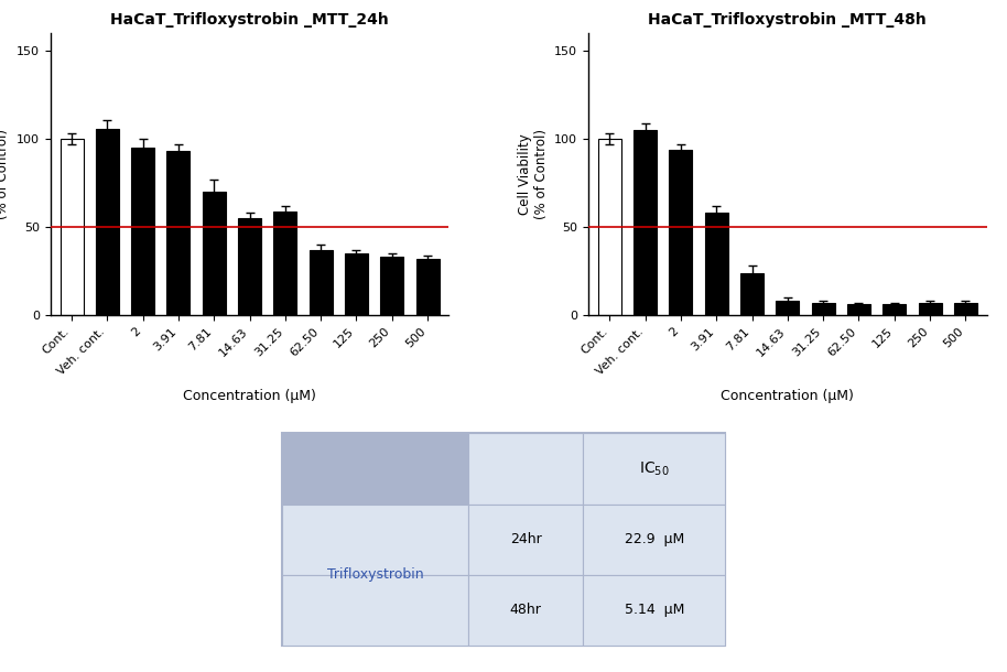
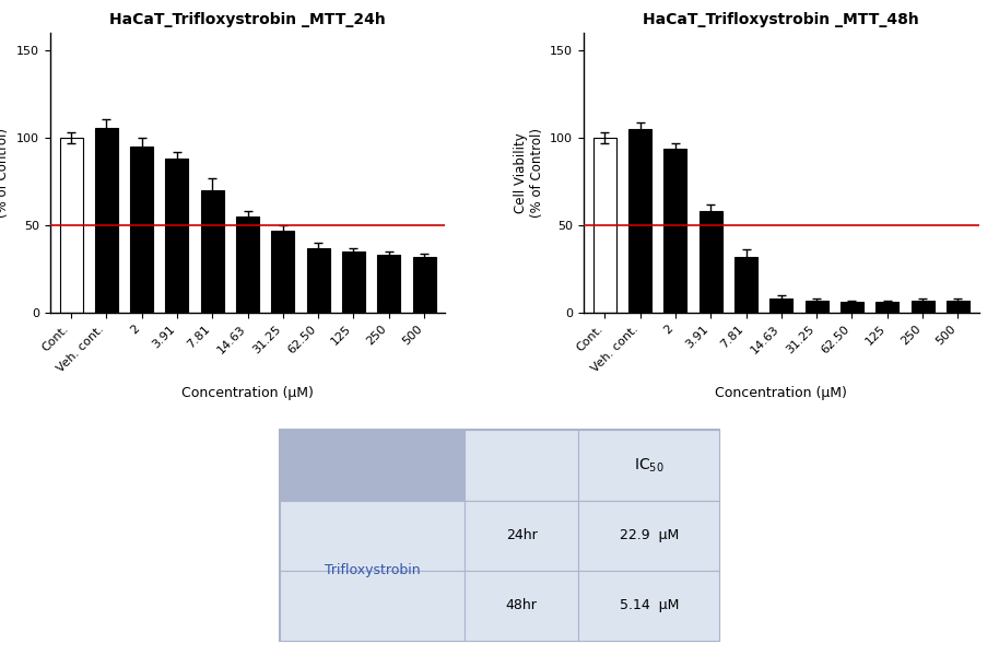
HaCaT_Trifloxystrobin _MTT_24h/3.91: 93 -> 88
HaCaT_Trifloxystrobin _MTT_24h/31.25: 59 -> 47
HaCaT_Trifloxystrobin _MTT_48h/7.81: 24 -> 32
